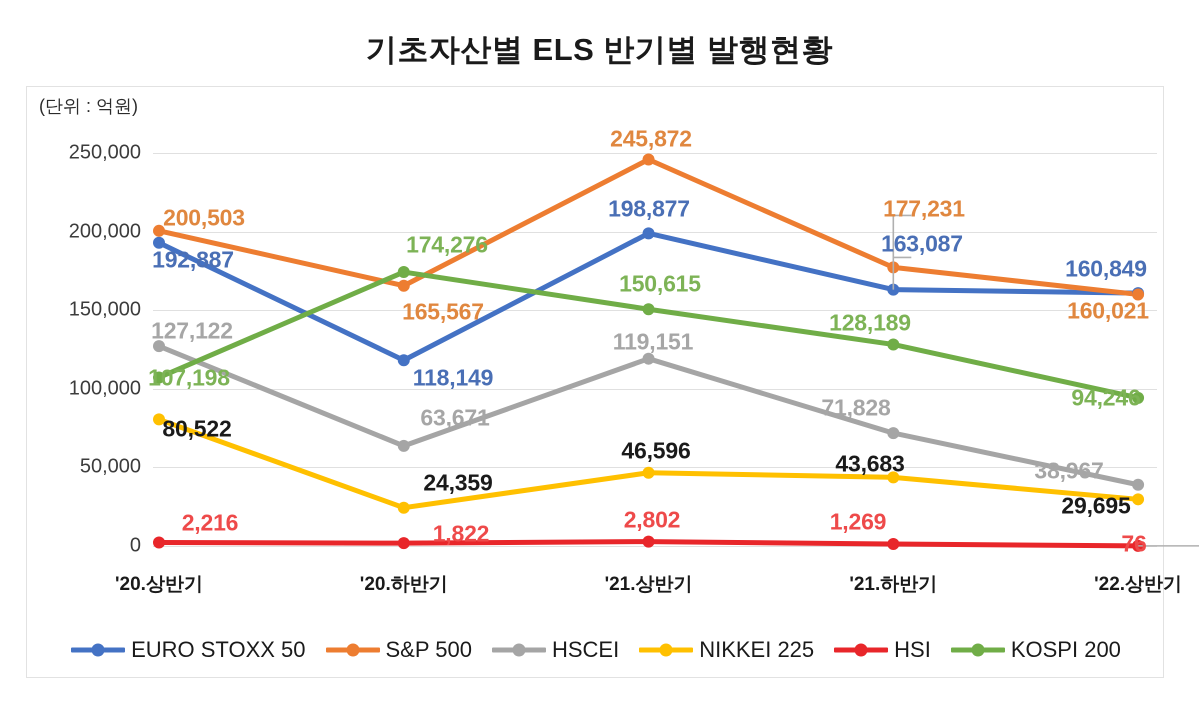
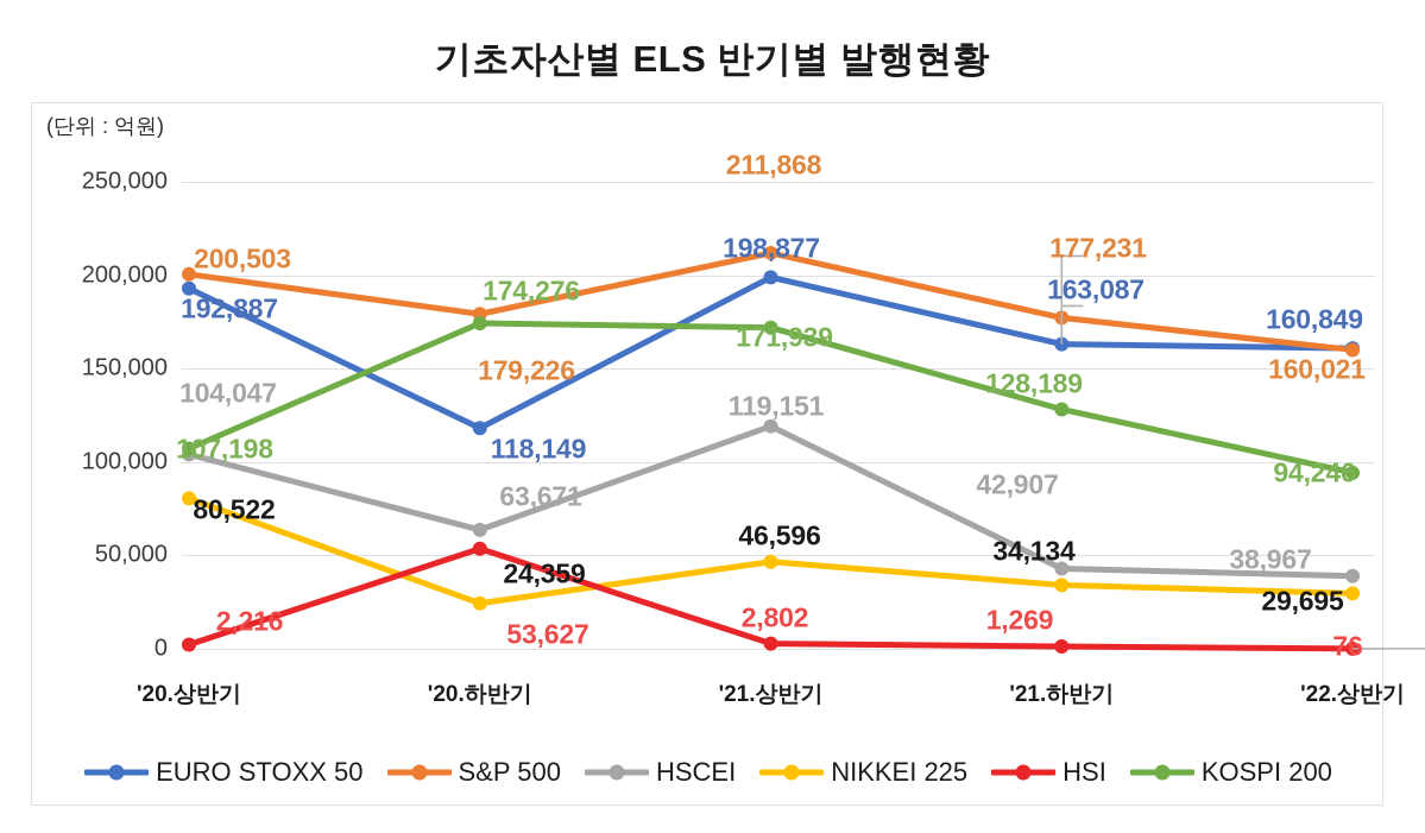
HSCEI/'20.상반기: 127,122 -> 104,047
S&P 500/'20.하반기: 165,567 -> 179,226
HSI/'20.하반기: 1,822 -> 53,627
S&P 500/'21.상반기: 245,872 -> 211,868
KOSPI 200/'21.상반기: 150,615 -> 171,939
HSCEI/'21.하반기: 71,828 -> 42,907
NIKKEI 225/'21.하반기: 43,683 -> 34,134
